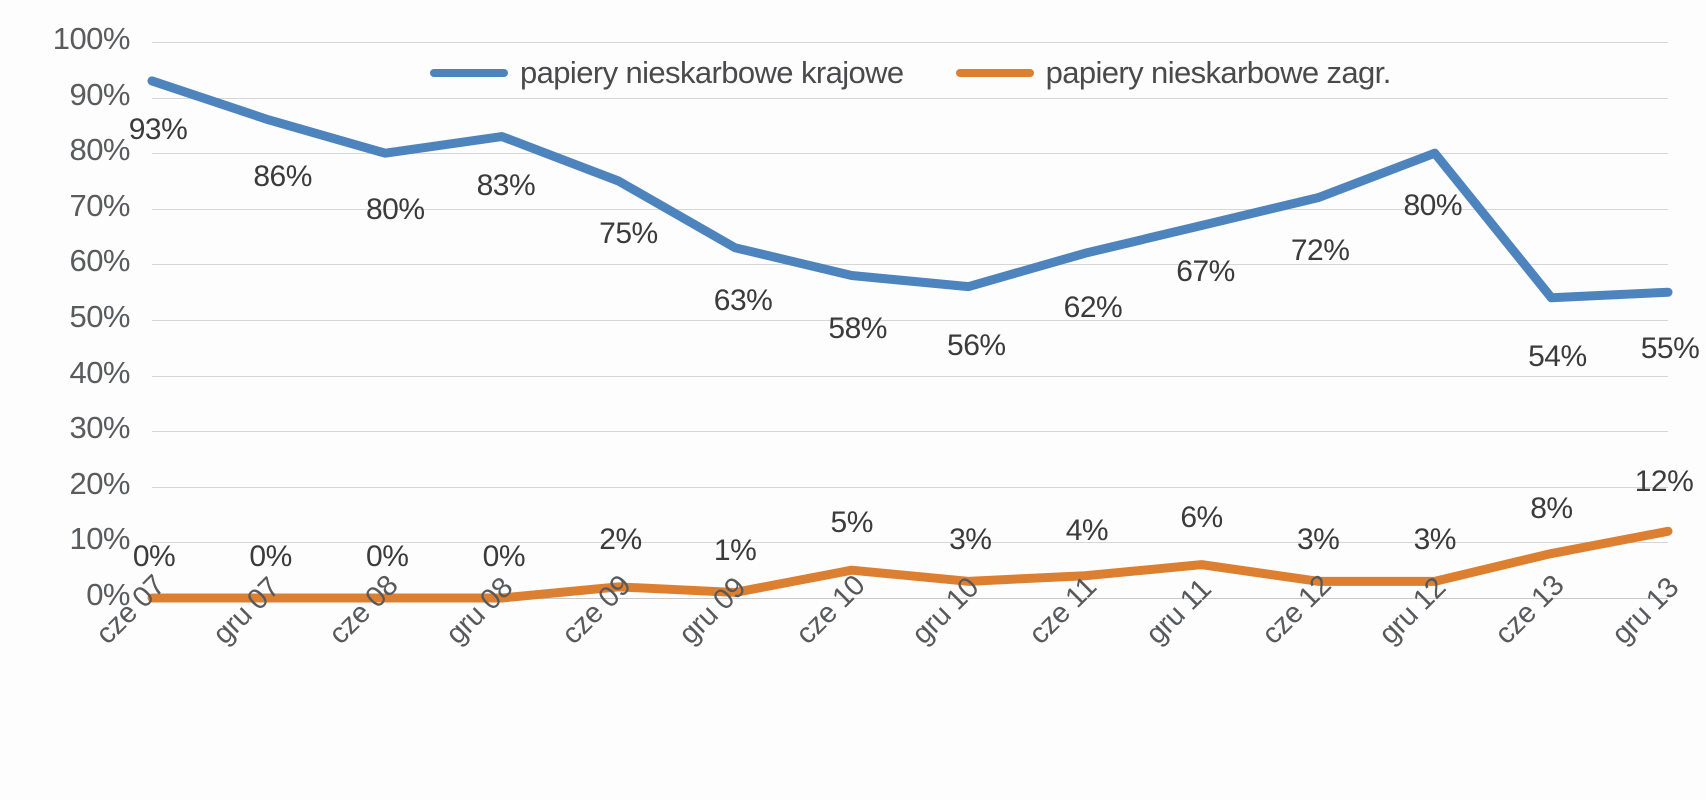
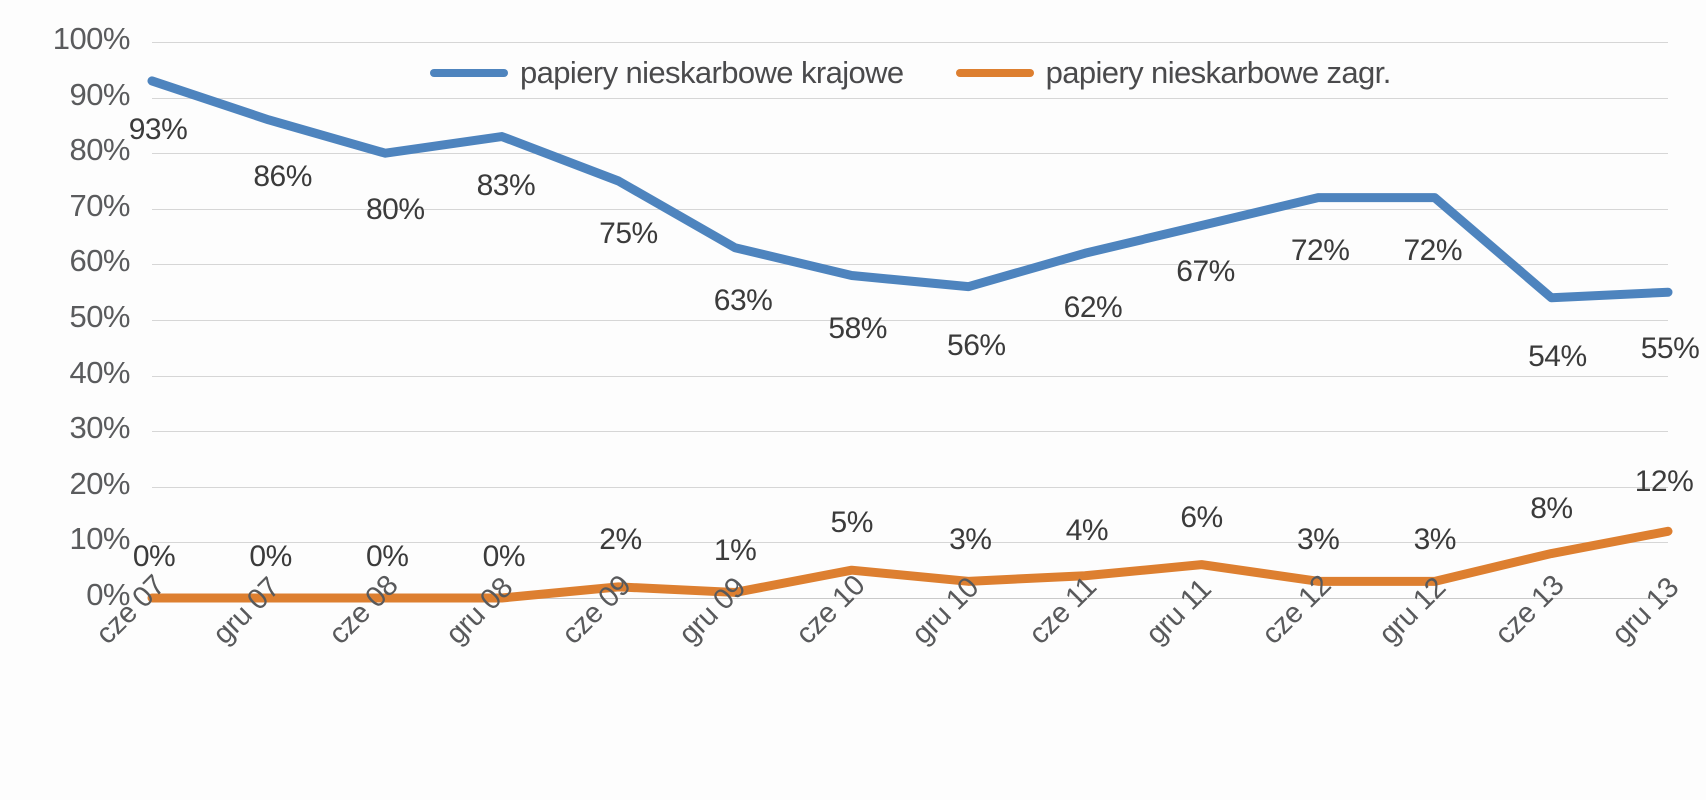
papiery nieskarbowe krajowe/gru 12: 80% -> 72%
